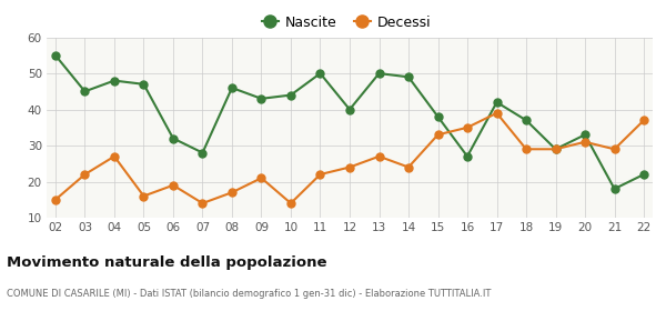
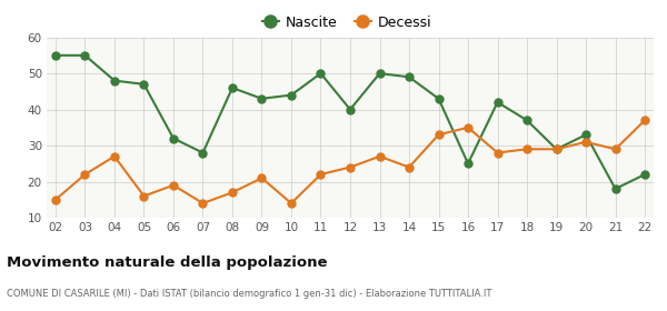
Nascite/03: 45 -> 55
Nascite/15: 38 -> 43
Nascite/16: 27 -> 25
Decessi/17: 39 -> 28
